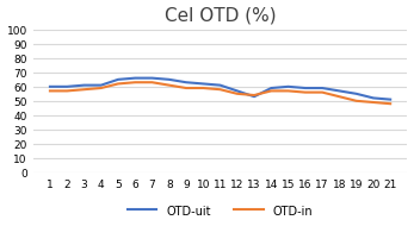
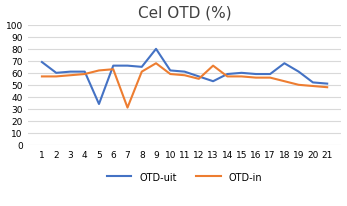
OTD-uit/1: 60 -> 69
OTD-uit/5: 65 -> 34
OTD-in/7: 63 -> 31
OTD-uit/9: 63 -> 80
OTD-in/9: 59 -> 68
OTD-in/13: 54 -> 66
OTD-uit/18: 57 -> 68
OTD-uit/19: 55 -> 61
